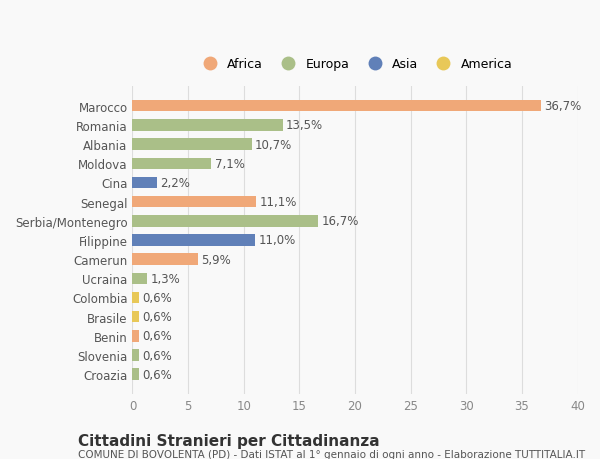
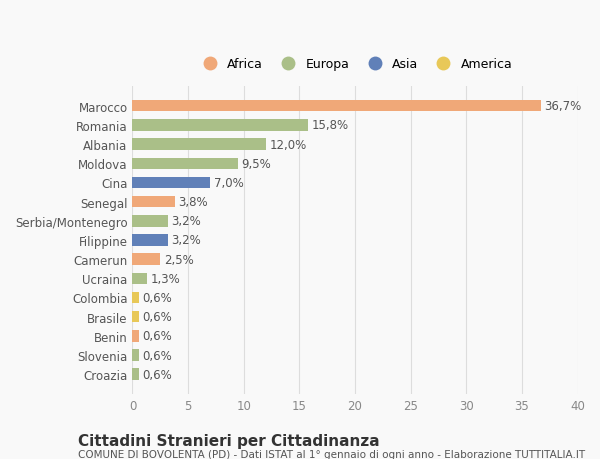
Romania: 13,5% -> 15,8%
Albania: 10,7% -> 12,0%
Moldova: 7,1% -> 9,5%
Cina: 2,2% -> 7,0%
Senegal: 11,1% -> 3,8%
Serbia/Montenegro: 16,7% -> 3,2%
Filippine: 11,0% -> 3,2%
Camerun: 5,9% -> 2,5%
